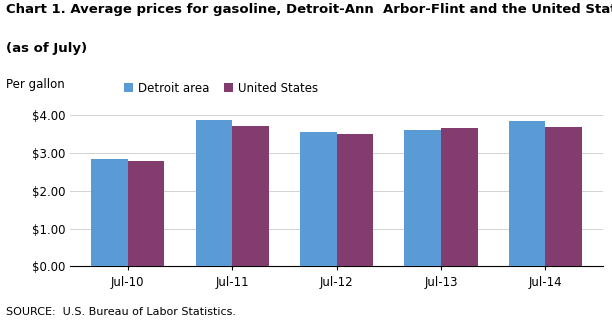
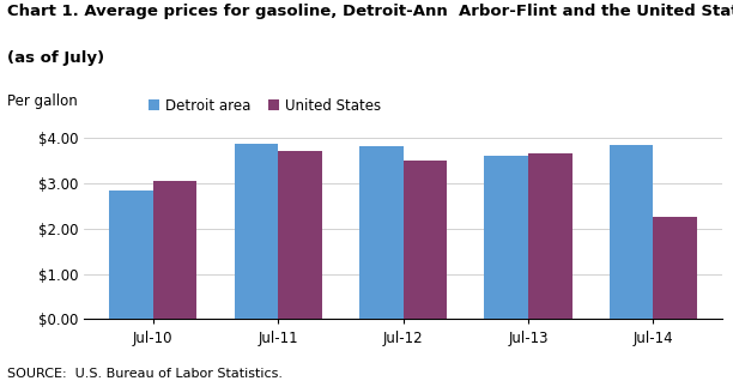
United States/Jul-10: $2.79 -> $3.05
Detroit area/Jul-12: $3.55 -> $3.80
United States/Jul-14: $3.67 -> $2.25
